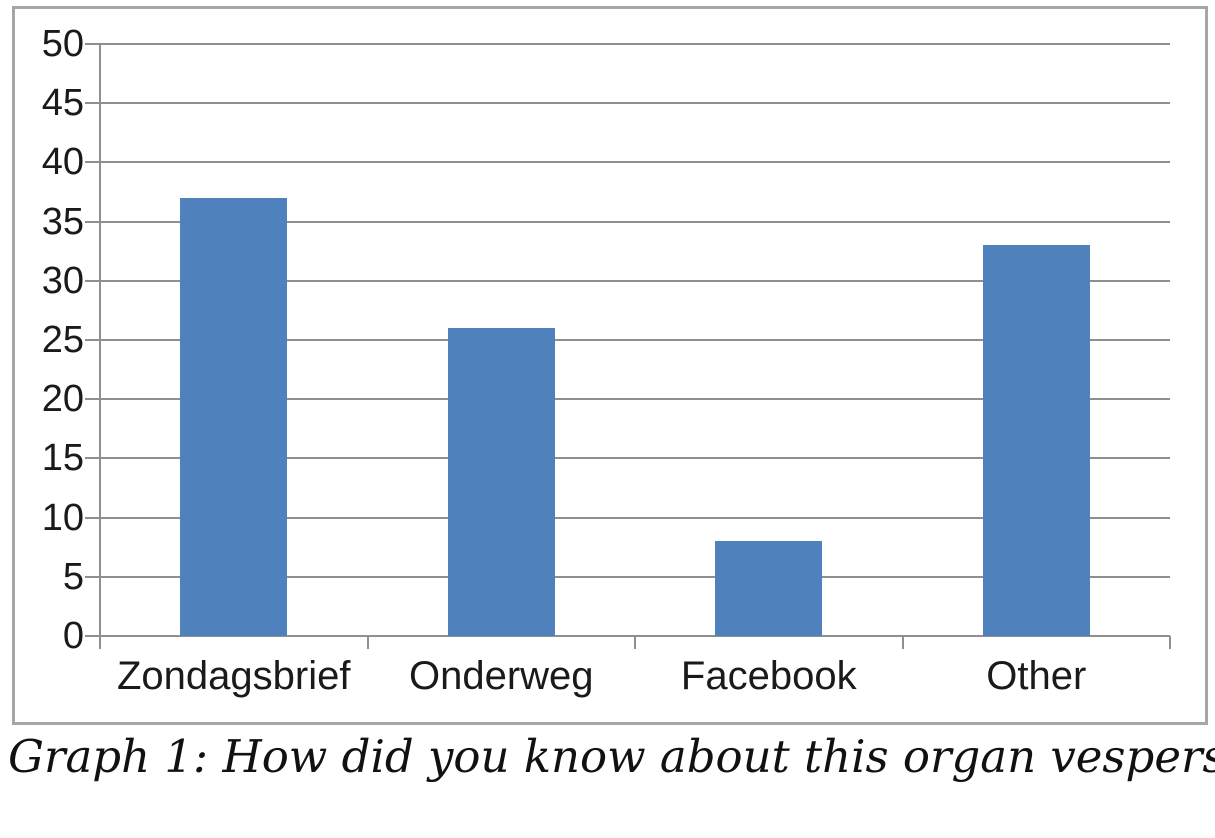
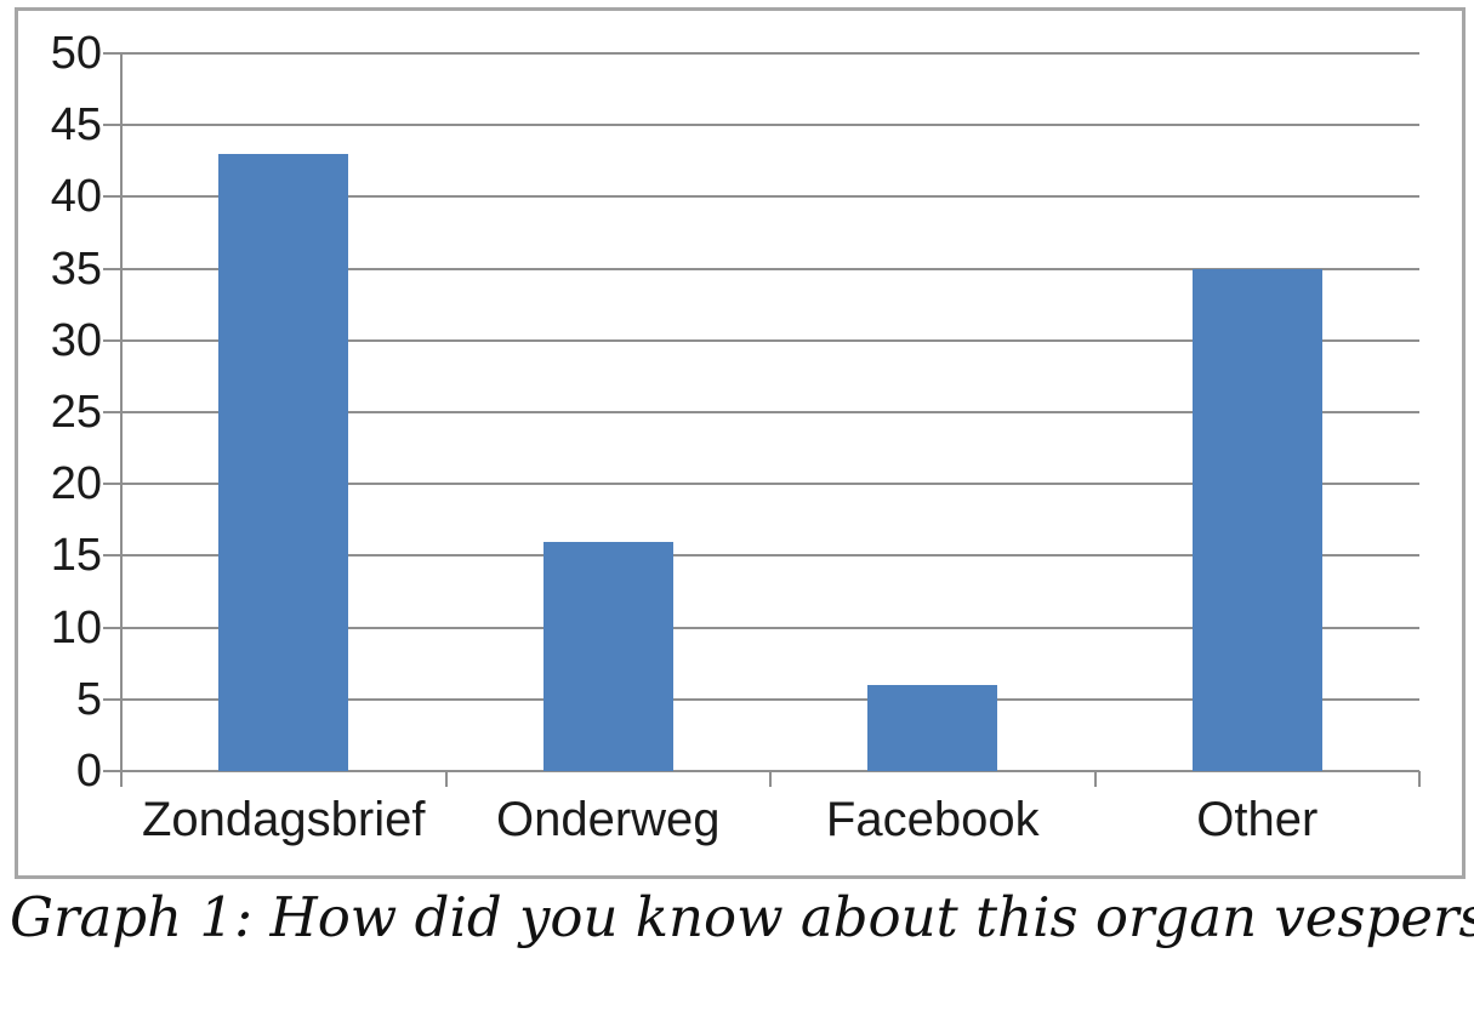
Zondagsbrief: 37 -> 43
Onderweg: 26 -> 16
Facebook: 8 -> 6
Other: 33 -> 35
